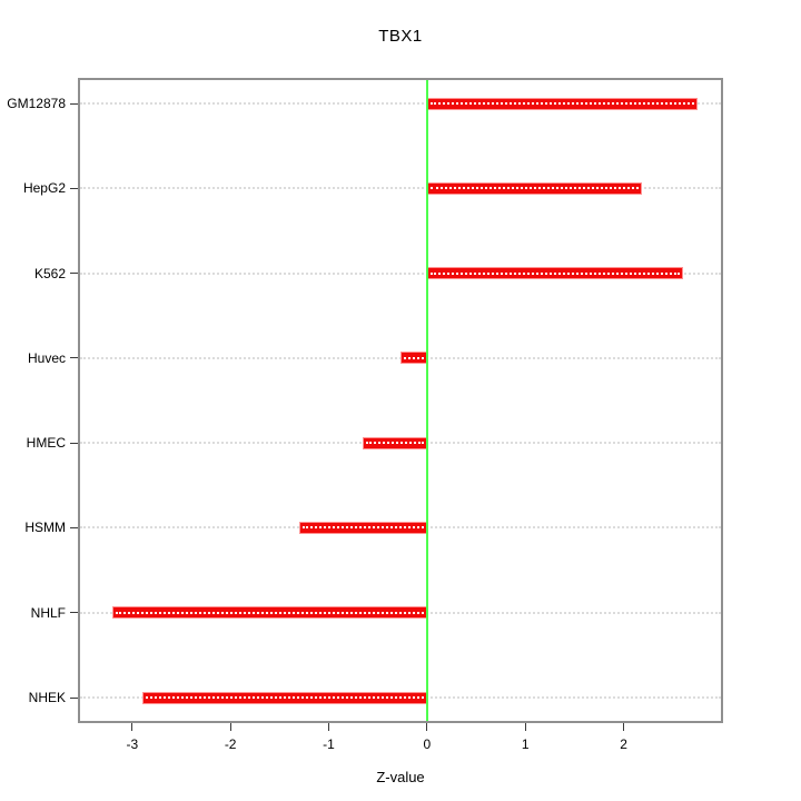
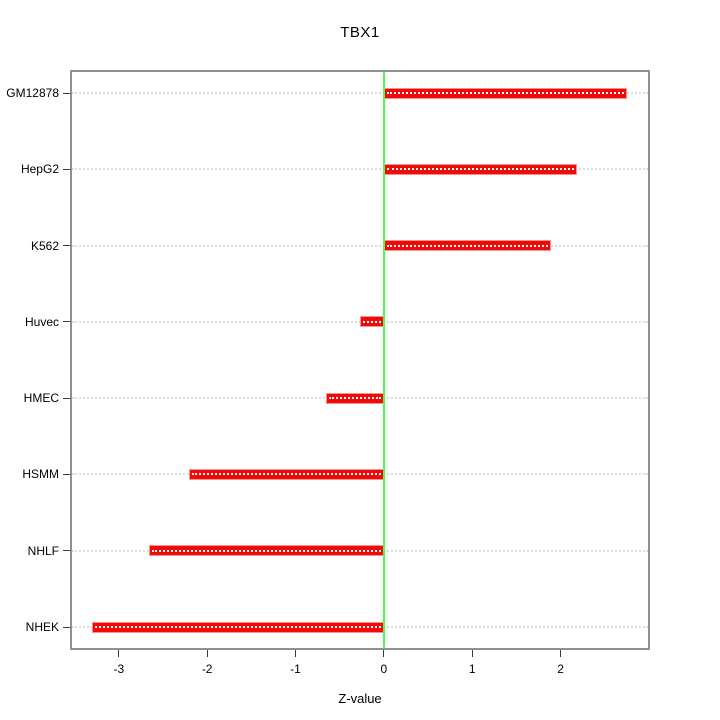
K562: 2.6 -> 1.9
HSMM: -1.3 -> -2.2
NHLF: -3.2 -> -2.7
NHEK: -2.9 -> -3.3
